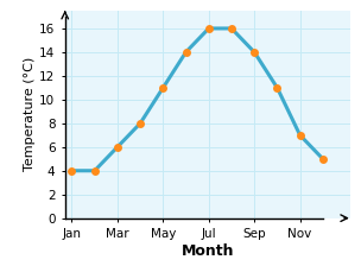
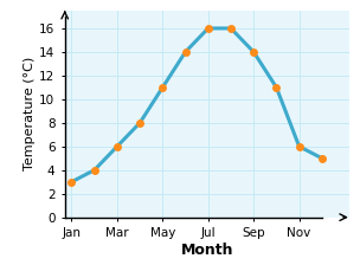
Jan: 4 -> 3
Nov: 7 -> 6
